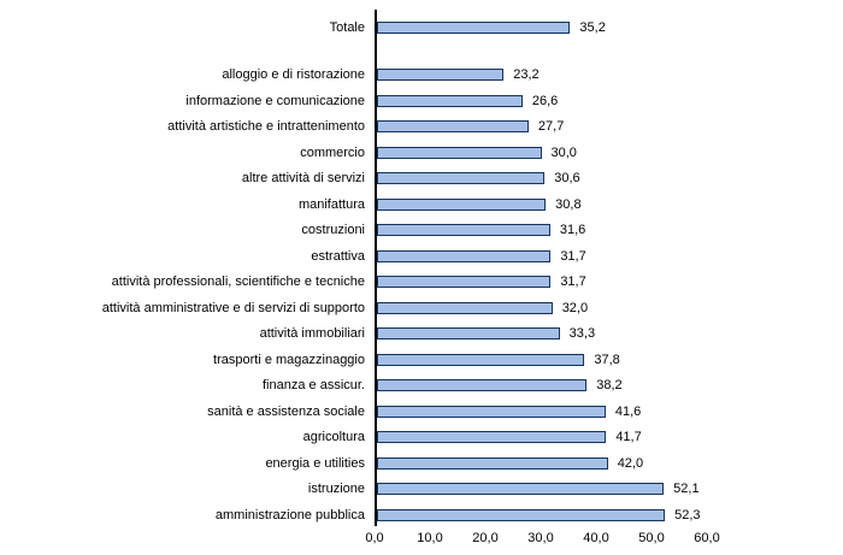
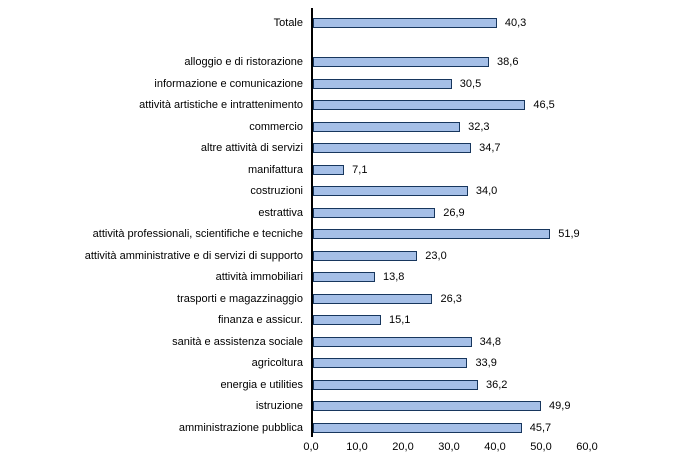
Totale: 35,2 -> 40,3
alloggio e di ristorazione: 23,2 -> 38,6
informazione e comunicazione: 26,6 -> 30,5
attività artistiche e intrattenimento: 27,7 -> 46,5
commercio: 30,0 -> 32,3
altre attività di servizi: 30,6 -> 34,7
manifattura: 30,8 -> 7,1
costruzioni: 31,6 -> 34,0
estrattiva: 31,7 -> 26,9
attività professionali, scientifiche e tecniche: 31,7 -> 51,9
attività amministrative e di servizi di supporto: 32,0 -> 23,0
attività immobiliari: 33,3 -> 13,8
trasporti e magazzinaggio: 37,8 -> 26,3
finanza e assicur.: 38,2 -> 15,1
sanità e assistenza sociale: 41,6 -> 34,8
agricoltura: 41,7 -> 33,9
energia e utilities: 42,0 -> 36,2
istruzione: 52,1 -> 49,9
amministrazione pubblica: 52,3 -> 45,7
